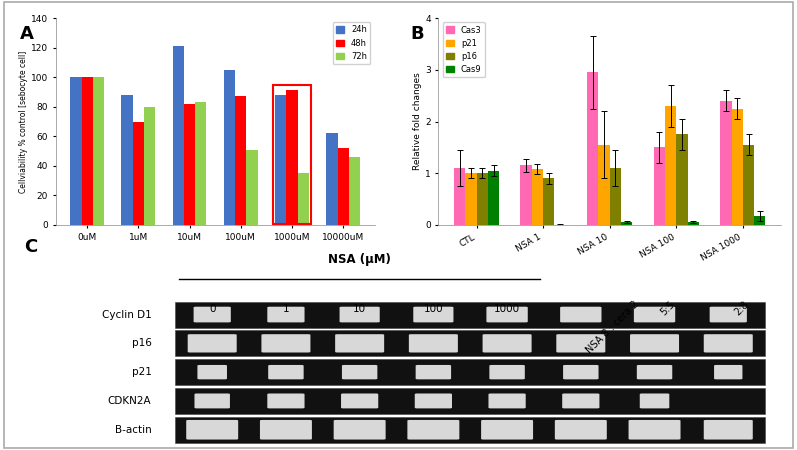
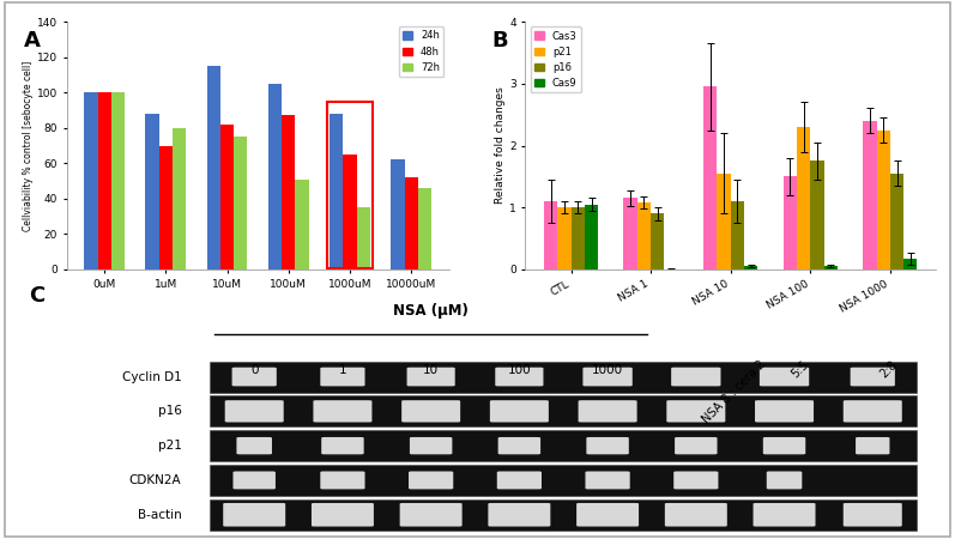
24h/10uM: 121 -> 115
72h/10uM: 83 -> 75
48h/1000uM: 91 -> 65
